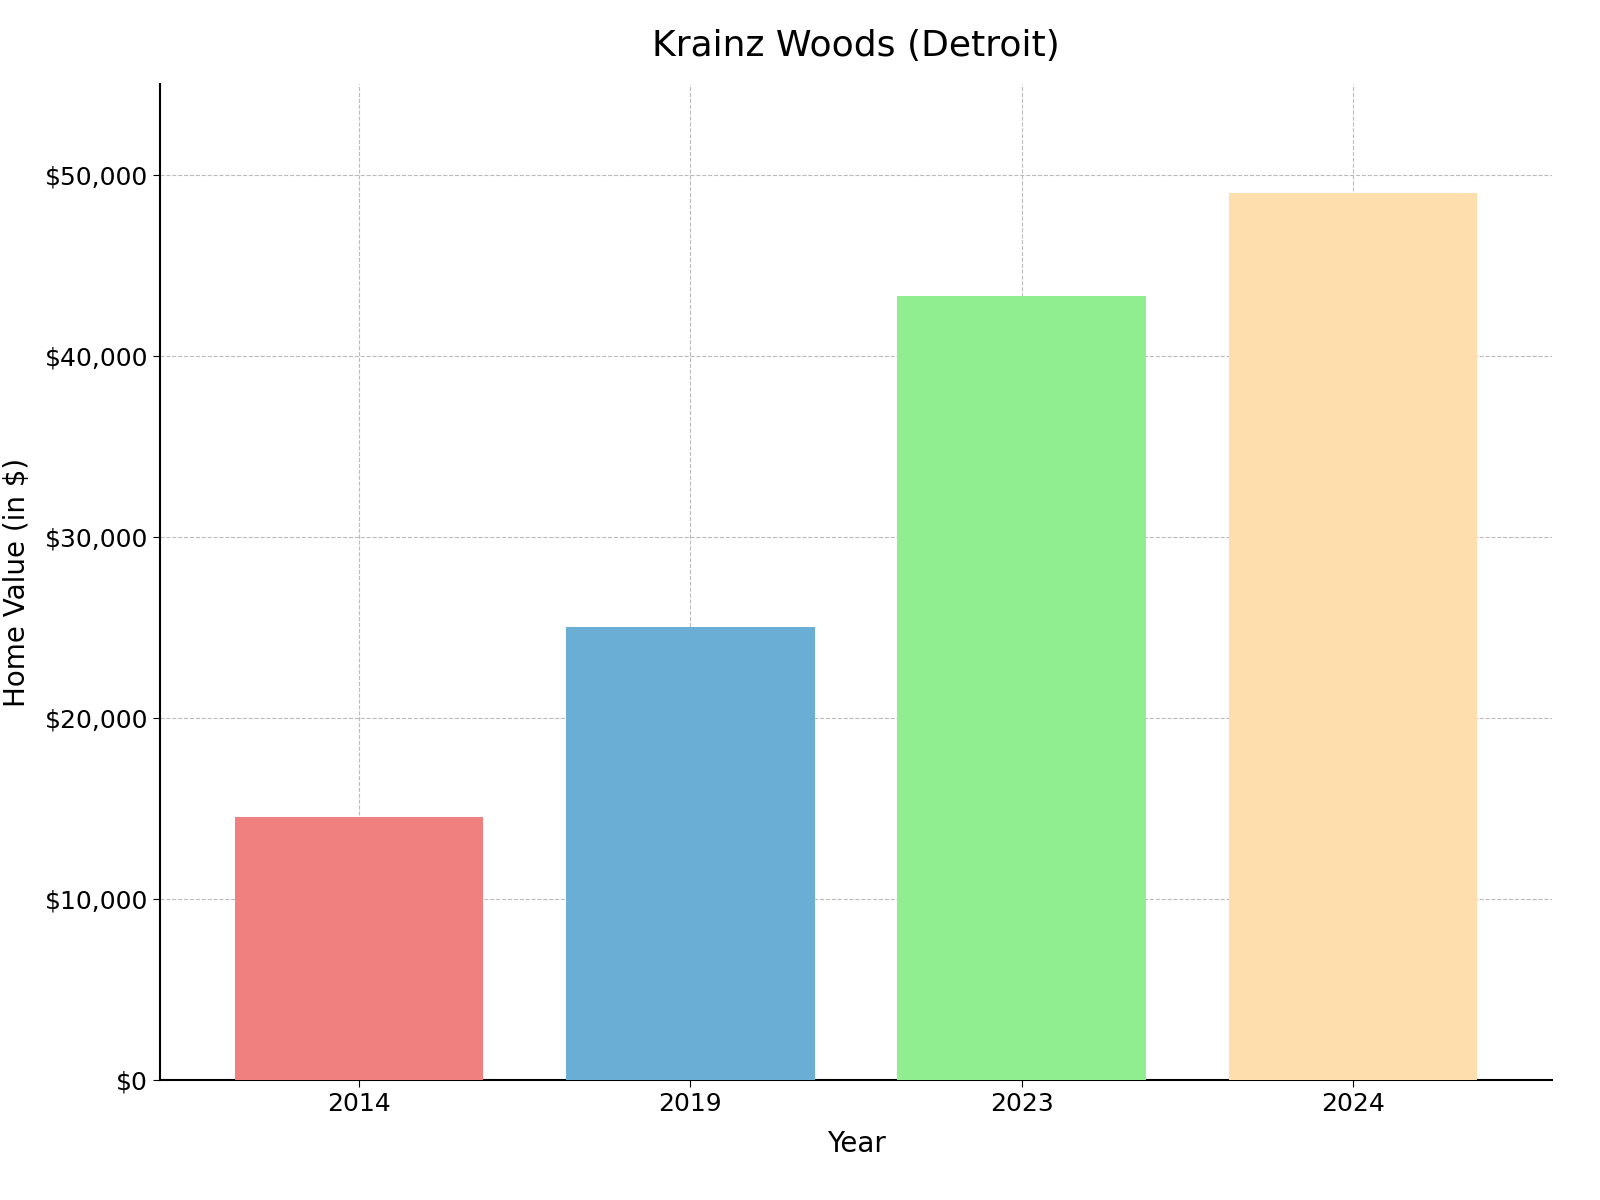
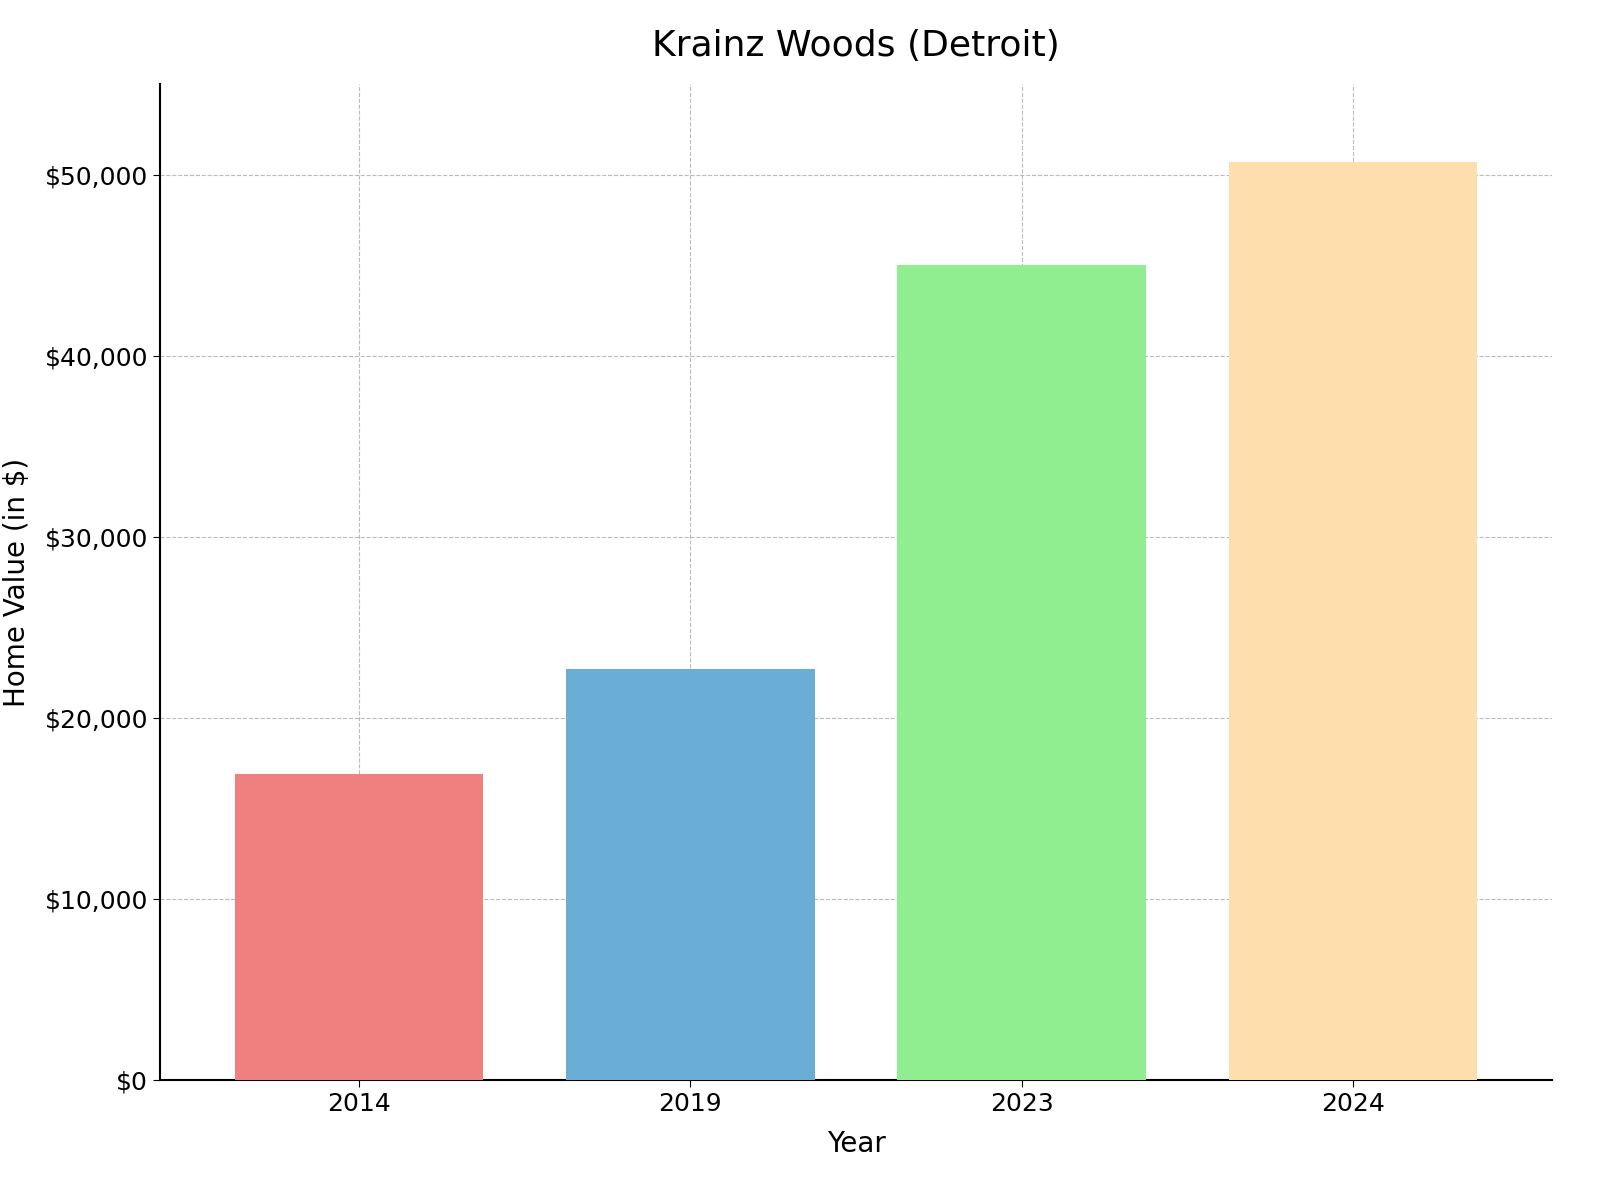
2014: $14,500 -> $16,900
2019: $25,000 -> $22,700
2023: $43,300 -> $45,000
2024: $49,000 -> $50,700
